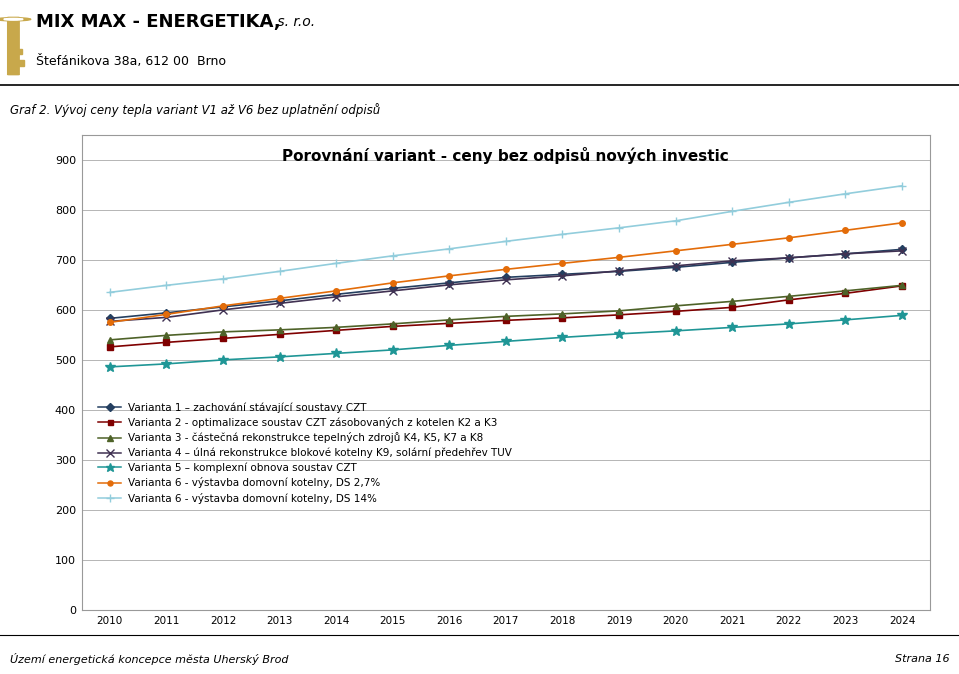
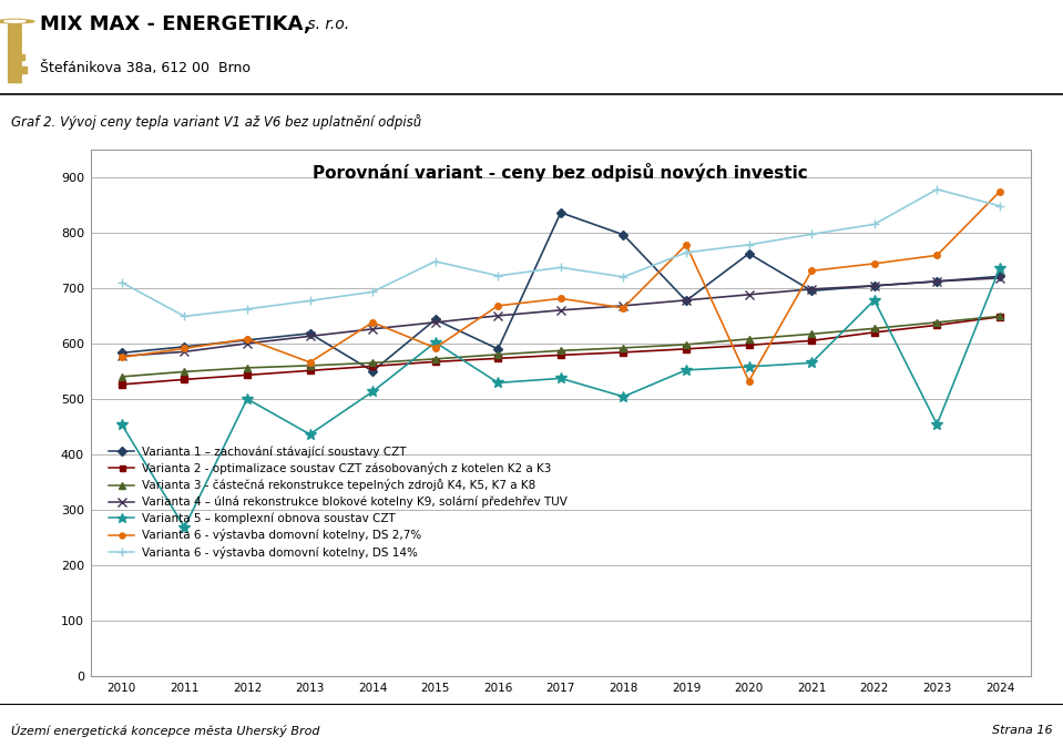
Varianta 5 – komplexní obnova soustav CZT/2010: 486 -> 454
Varianta 6 - výstavba domovní kotelny, DS 14%/2010: 635 -> 710
Varianta 5 – komplexní obnova soustav CZT/2011: 492 -> 268
Varianta 5 – komplexní obnova soustav CZT/2013: 506 -> 436
Varianta 6 - výstavba domovní kotelny, DS 2,7%/2013: 623 -> 566
Varianta 1 – zachování stávající soustavy CZT/2014: 631 -> 550
Varianta 5 – komplexní obnova soustav CZT/2015: 520 -> 602
Varianta 6 - výstavba domovní kotelny, DS 2,7%/2015: 654 -> 592
Varianta 6 - výstavba domovní kotelny, DS 14%/2015: 708 -> 748
Varianta 1 – zachování stávající soustavy CZT/2016: 654 -> 590
Varianta 1 – zachování stávající soustavy CZT/2017: 665 -> 836
Varianta 1 – zachování stávající soustavy CZT/2018: 671 -> 796
Varianta 5 – komplexní obnova soustav CZT/2018: 545 -> 504
Varianta 6 - výstavba domovní kotelny, DS 2,7%/2018: 693 -> 664
Varianta 6 - výstavba domovní kotelny, DS 14%/2018: 751 -> 720
Varianta 6 - výstavba domovní kotelny, DS 2,7%/2019: 705 -> 778
Varianta 1 – zachování stávající soustavy CZT/2020: 685 -> 762
Varianta 6 - výstavba domovní kotelny, DS 2,7%/2020: 718 -> 532
Varianta 5 – komplexní obnova soustav CZT/2022: 572 -> 678
Varianta 5 – komplexní obnova soustav CZT/2023: 580 -> 454
Varianta 6 - výstavba domovní kotelny, DS 14%/2023: 832 -> 878
Varianta 5 – komplexní obnova soustav CZT/2024: 589 -> 736
Varianta 6 - výstavba domovní kotelny, DS 2,7%/2024: 774 -> 874
